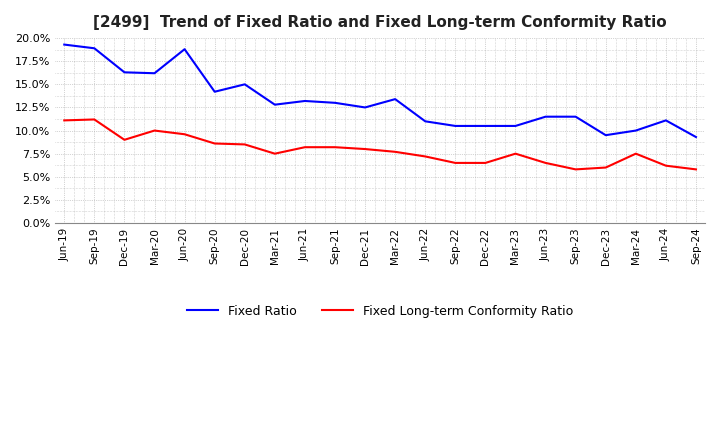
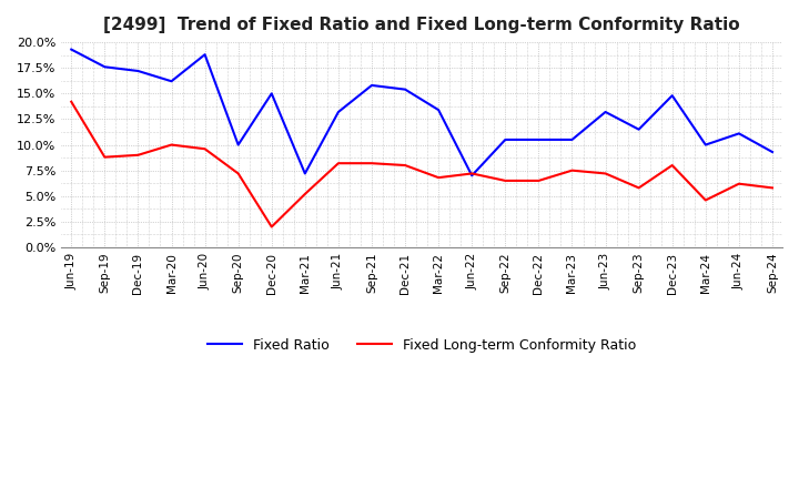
Fixed Long-term Conformity Ratio/Jun-19: 11.1% -> 14.2%
Fixed Ratio/Sep-19: 18.9% -> 17.6%
Fixed Long-term Conformity Ratio/Sep-19: 11.2% -> 8.8%
Fixed Ratio/Dec-19: 16.3% -> 17.2%
Fixed Ratio/Sep-20: 14.2% -> 10.0%
Fixed Long-term Conformity Ratio/Sep-20: 8.6% -> 7.2%
Fixed Long-term Conformity Ratio/Dec-20: 8.5% -> 2.0%
Fixed Ratio/Mar-21: 12.8% -> 7.2%
Fixed Long-term Conformity Ratio/Mar-21: 7.5% -> 5.2%
Fixed Ratio/Sep-21: 13.0% -> 15.8%
Fixed Ratio/Dec-21: 12.5% -> 15.4%
Fixed Long-term Conformity Ratio/Mar-22: 7.7% -> 6.8%
Fixed Ratio/Jun-22: 11.0% -> 7.0%
Fixed Ratio/Jun-23: 11.5% -> 13.2%
Fixed Long-term Conformity Ratio/Jun-23: 6.5% -> 7.2%
Fixed Ratio/Dec-23: 9.5% -> 14.8%
Fixed Long-term Conformity Ratio/Dec-23: 6.0% -> 8.0%
Fixed Long-term Conformity Ratio/Mar-24: 7.5% -> 4.6%
